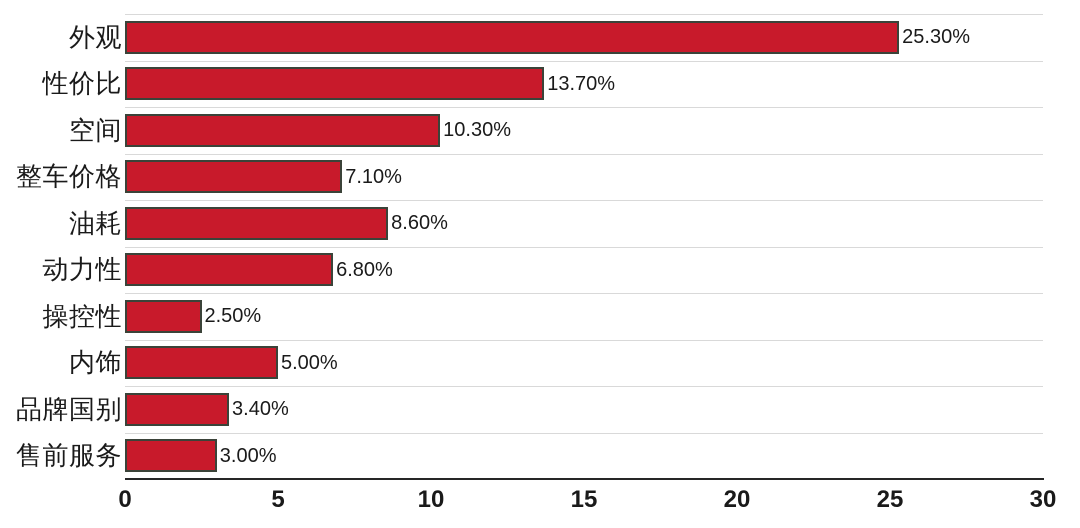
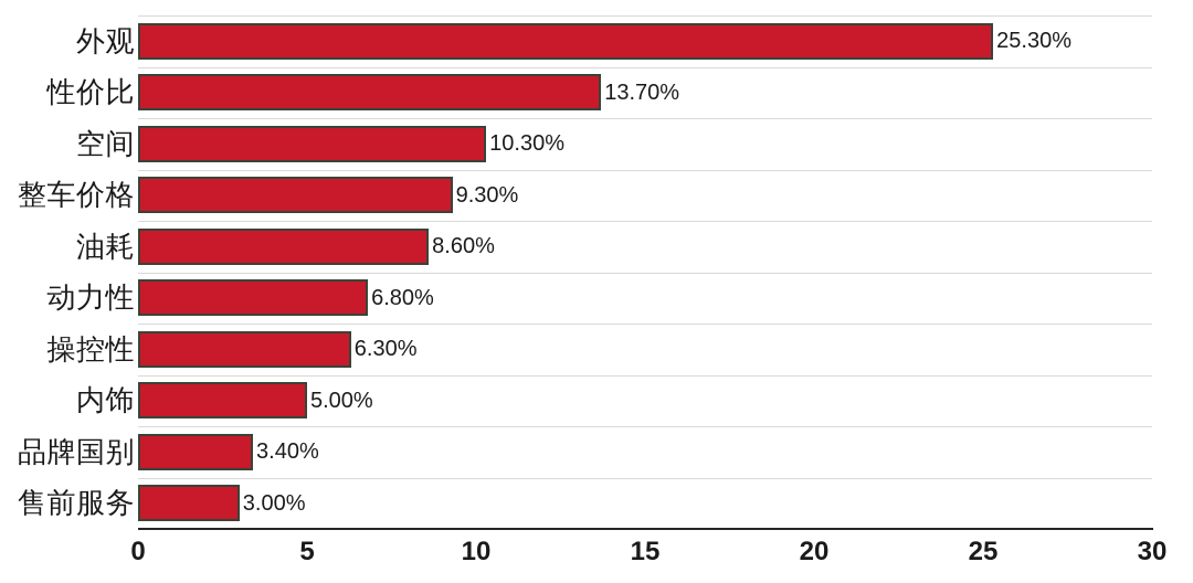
整车价格: 7.10% -> 9.30%
操控性: 2.50% -> 6.30%
